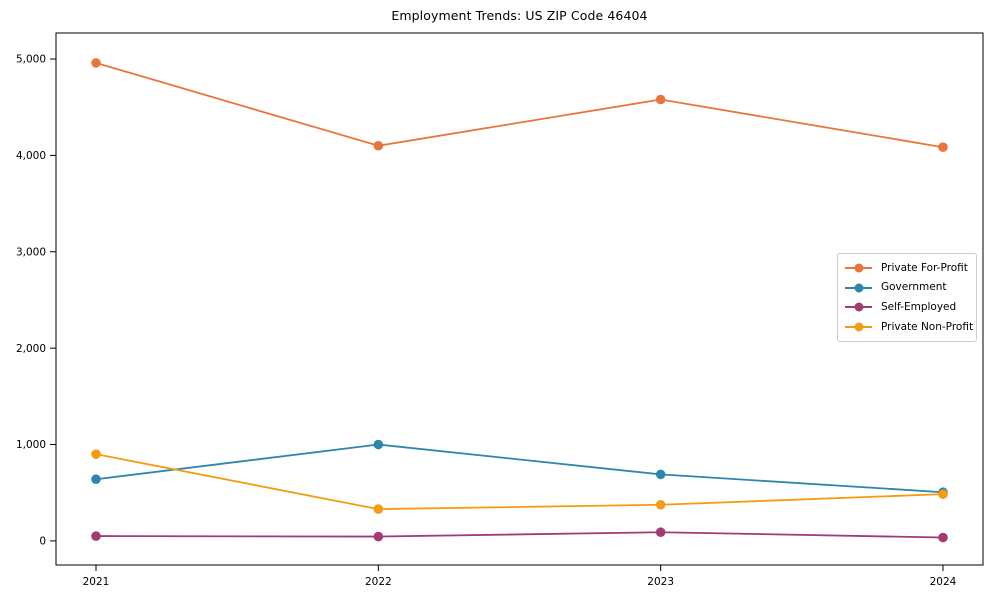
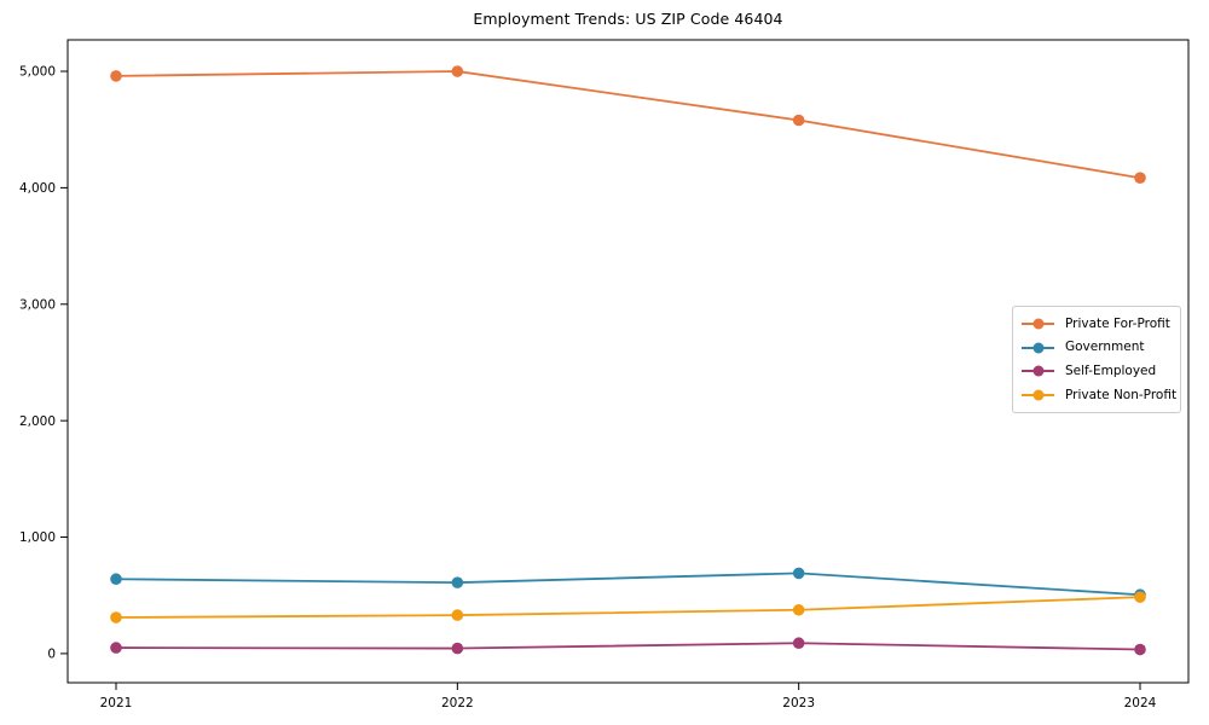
Private Non-Profit/2021: 900 -> 300
Private For-Profit/2022: 4100 -> 5000
Government/2022: 1000 -> 600
